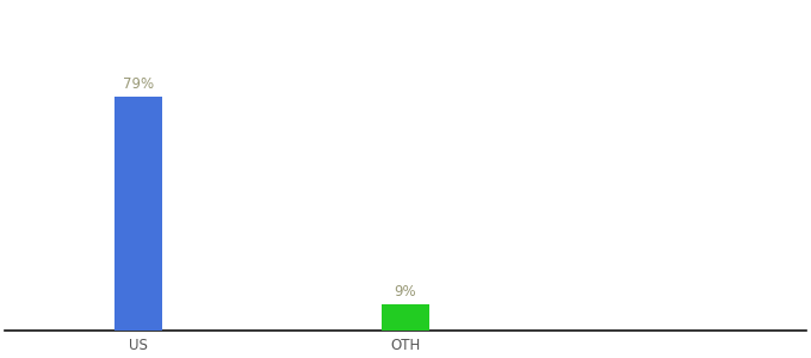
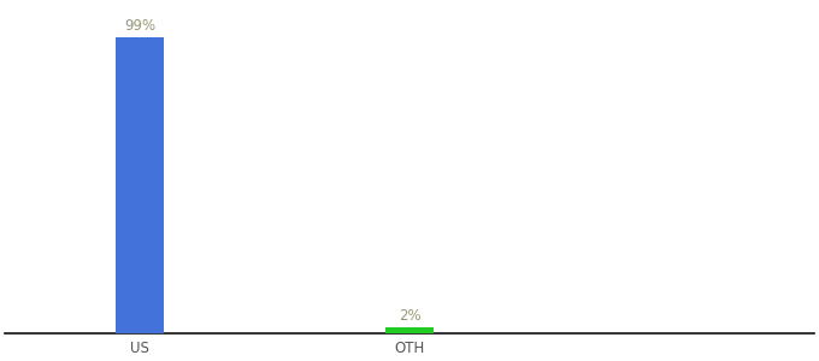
US: 79% -> 99%
OTH: 9% -> 2%
